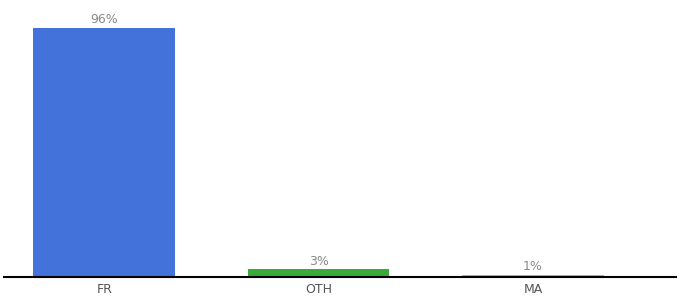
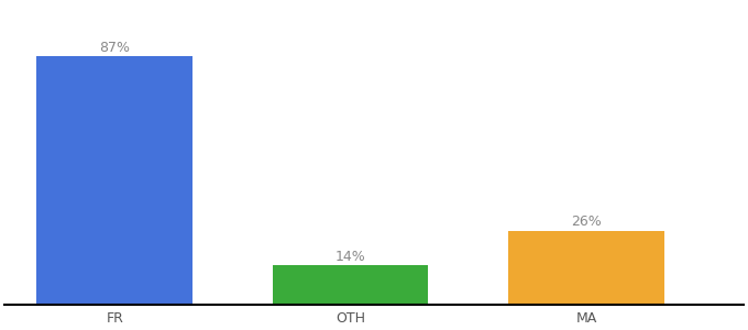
FR: 96% -> 87%
OTH: 3% -> 14%
MA: 1% -> 26%
